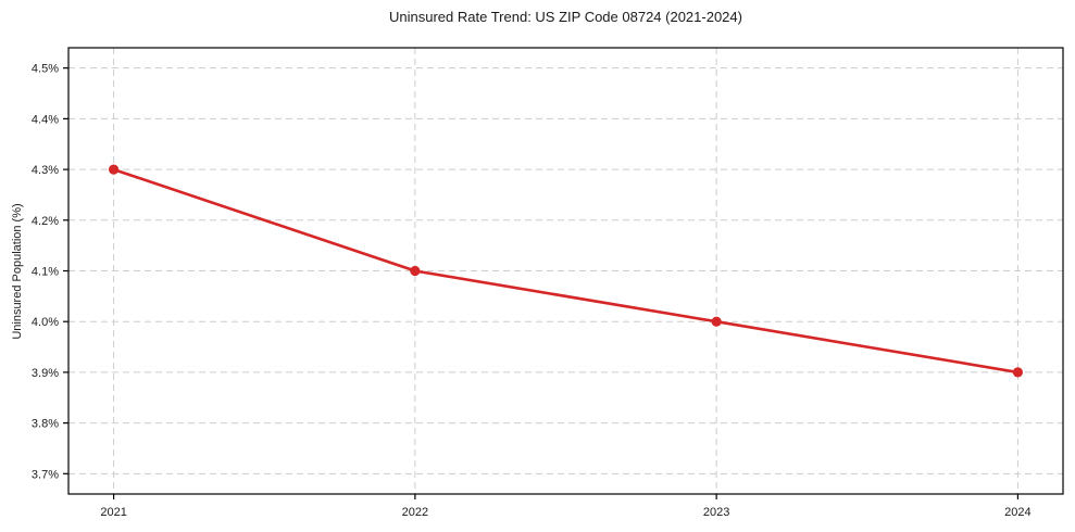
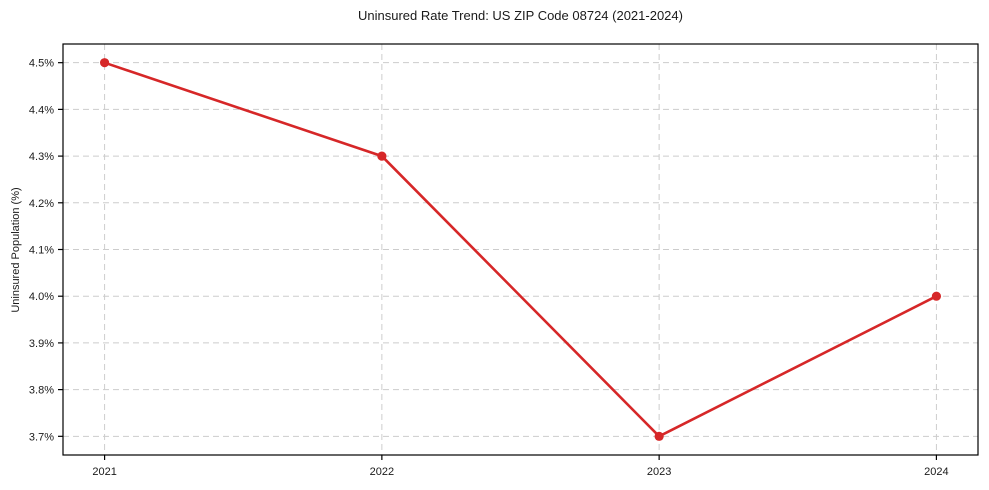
2021: 4.3% -> 4.5%
2022: 4.1% -> 4.3%
2023: 4.0% -> 3.7%
2024: 3.9% -> 4.0%
